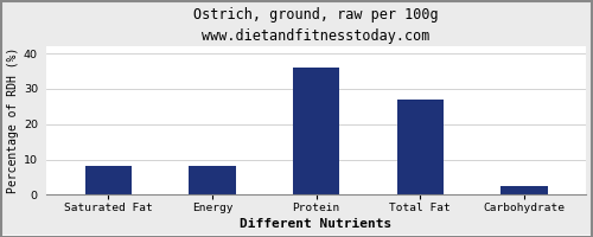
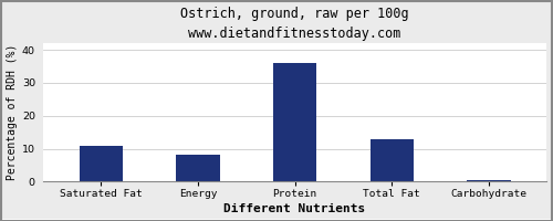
Saturated Fat: 8.0 -> 11.0
Total Fat: 27.0 -> 13.0
Carbohydrate: 2.5 -> 0.4
